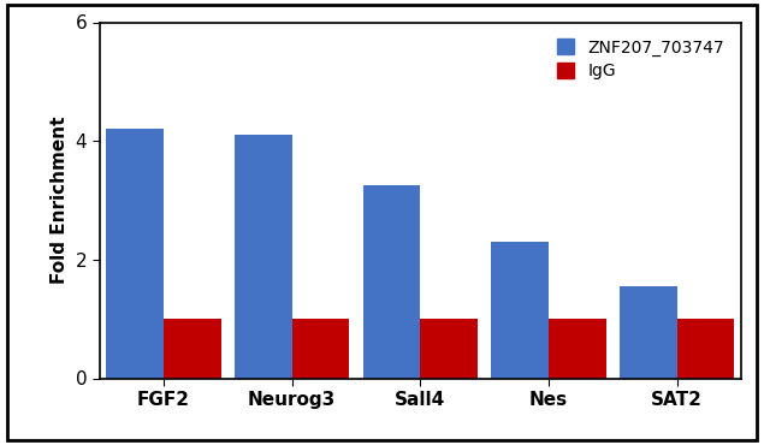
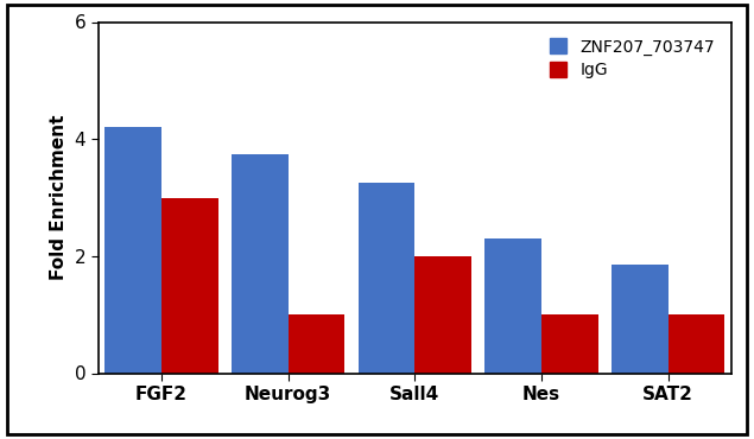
IgG/FGF2: 1 -> 3
ZNF207_703747/Neurog3: 4.10 -> 3.75
IgG/Sall4: 1 -> 2
ZNF207_703747/SAT2: 1.55 -> 1.85
